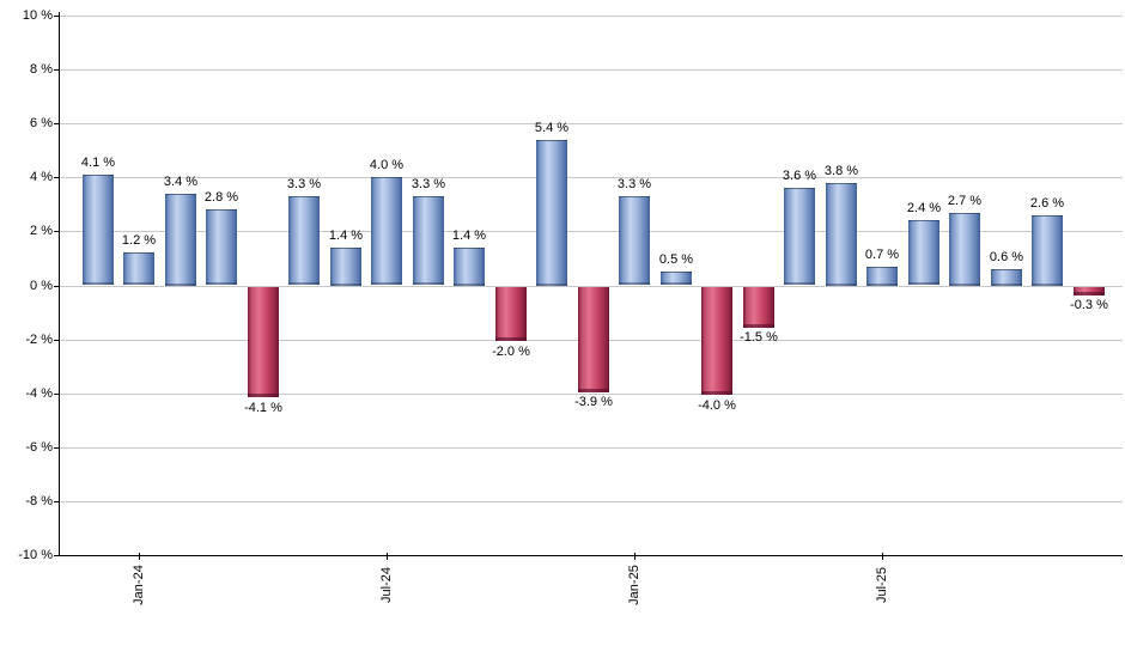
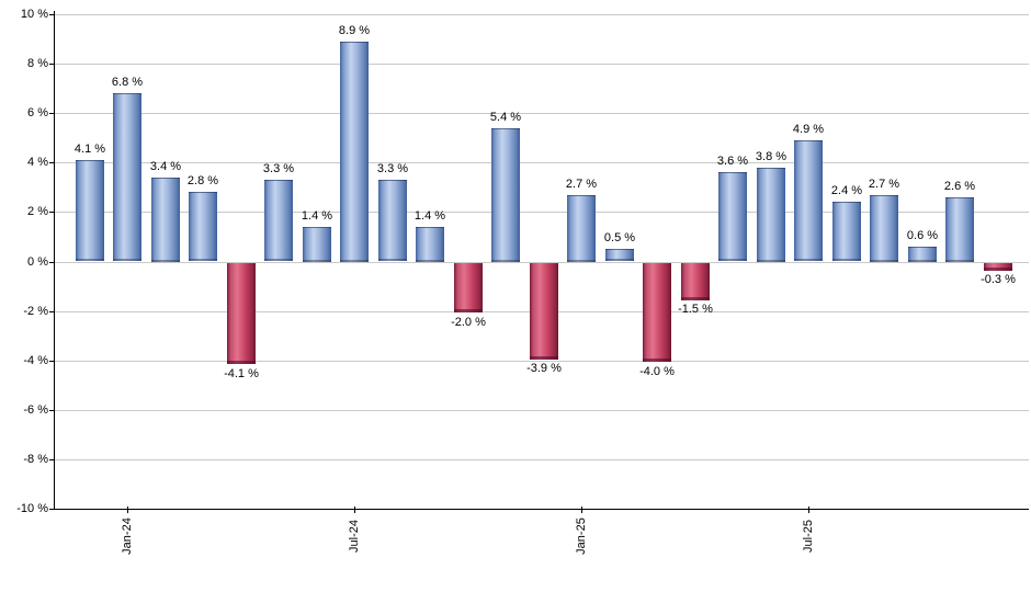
Jan-24: 1.2 -> 6.8
Jul-24: 4.0 -> 8.9
Jan-25: 3.3 -> 2.7
Jul-25: 0.7 -> 4.9
